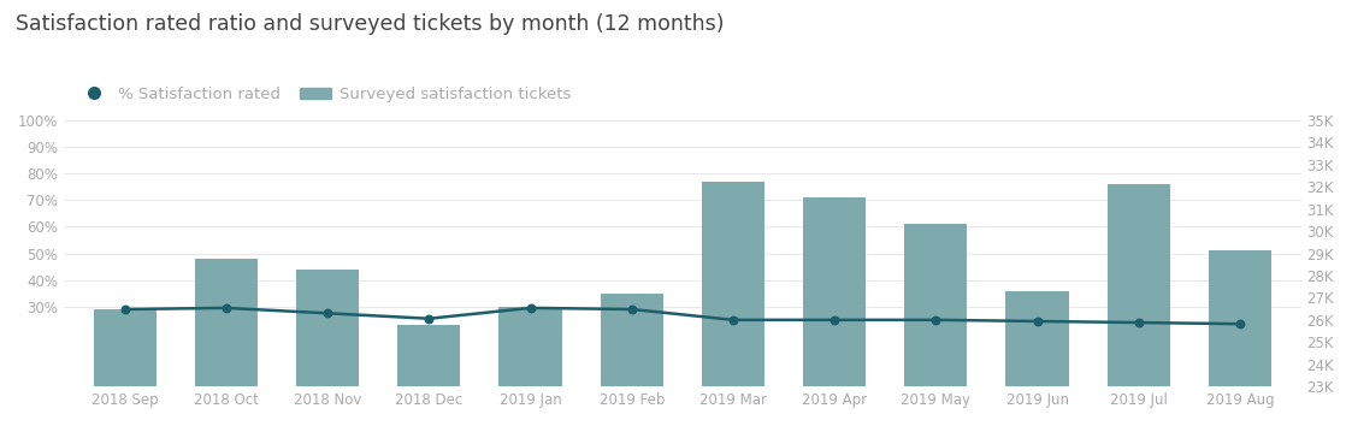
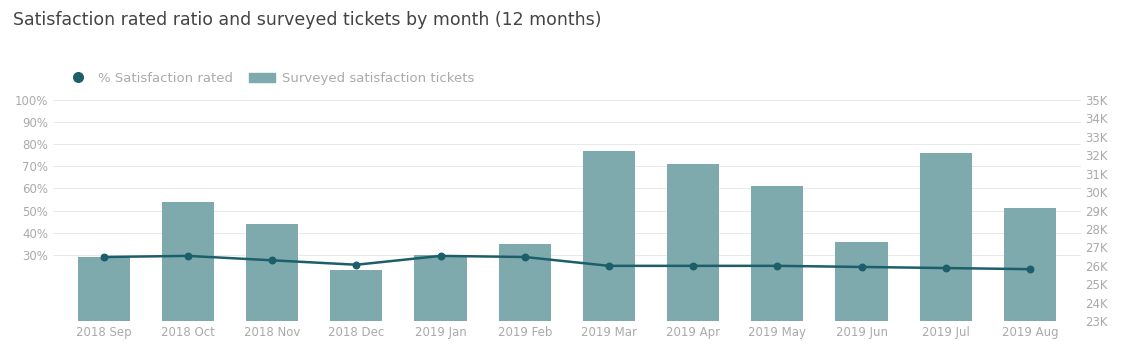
Surveyed satisfaction tickets/2018 Oct: 48% -> 54%
